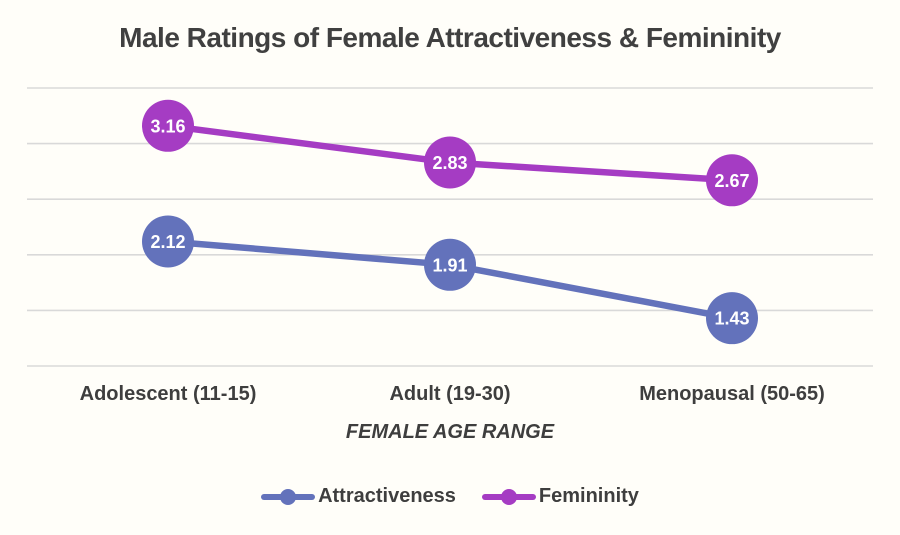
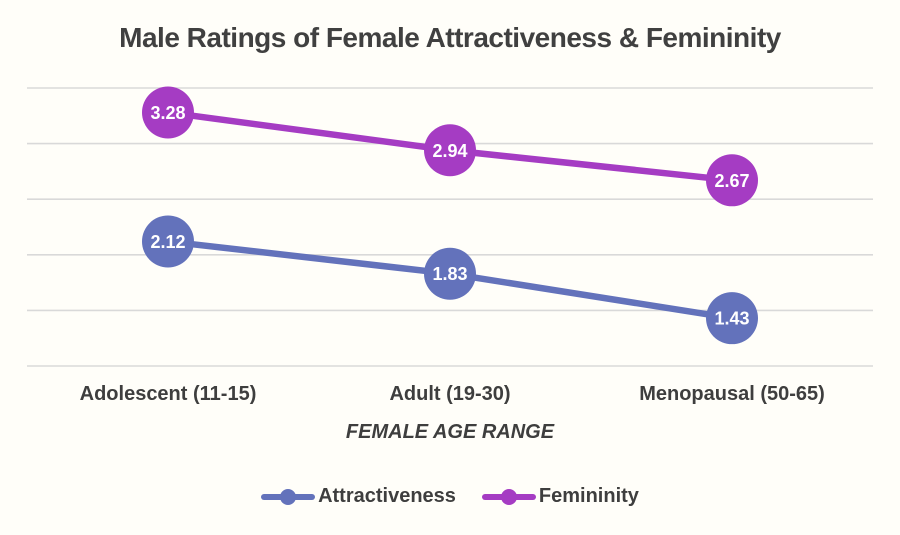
Femininity/Adolescent (11-15): 3.16 -> 3.28
Attractiveness/Adult (19-30): 1.91 -> 1.83
Femininity/Adult (19-30): 2.83 -> 2.94
